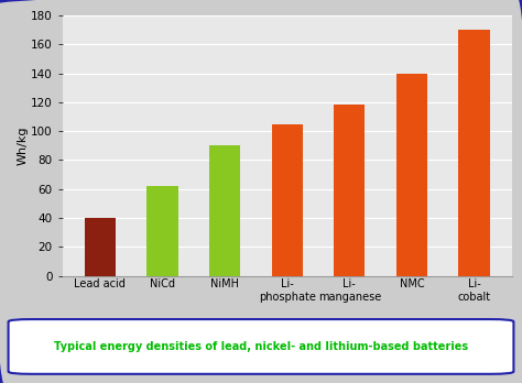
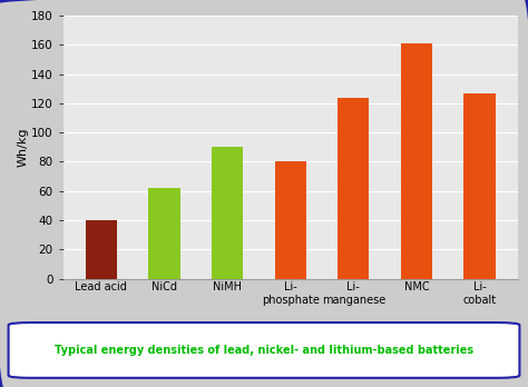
Li- phosphate: 105 -> 80
Li- manganese: 118 -> 124
NMC: 140 -> 161
Li- cobalt: 170 -> 127
